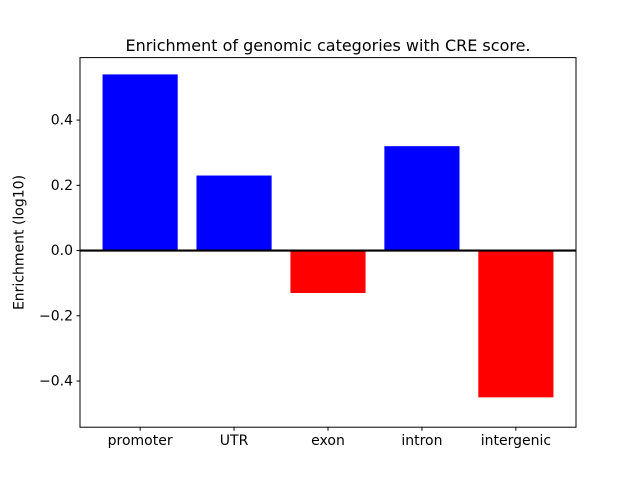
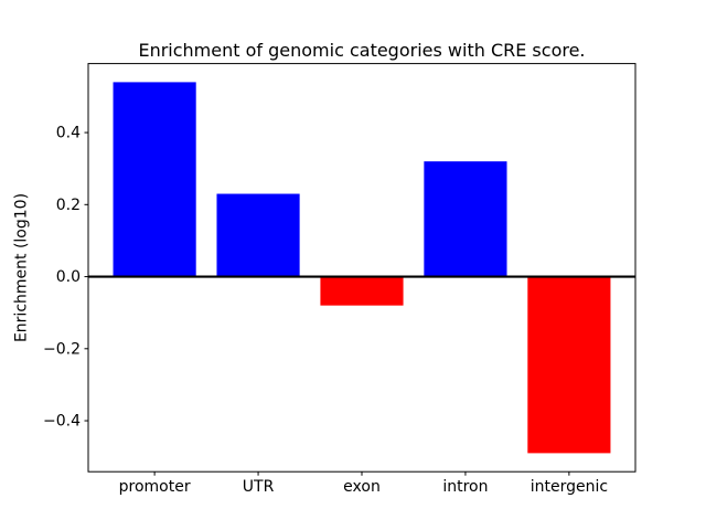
exon: -0.13 -> -0.08
intergenic: -0.45 -> -0.49
